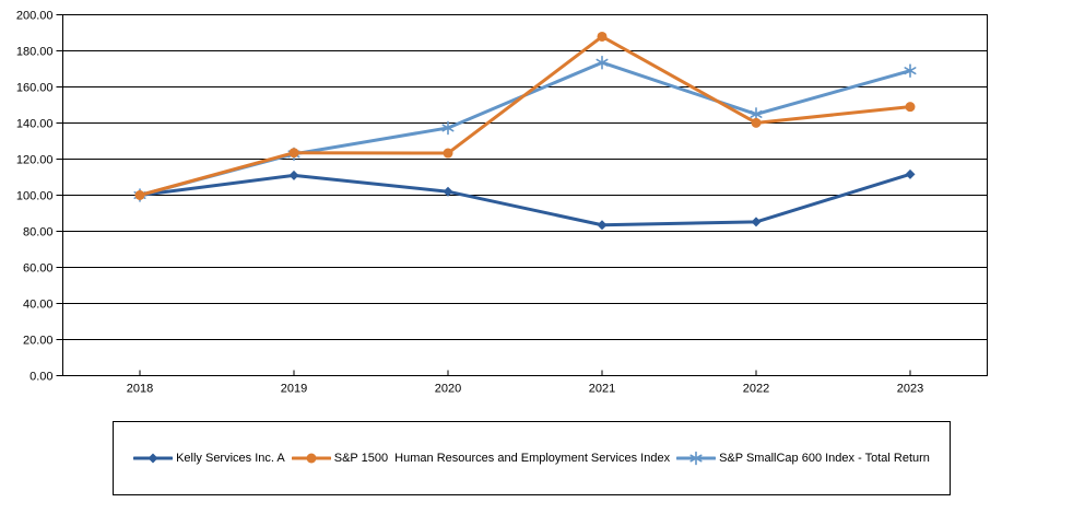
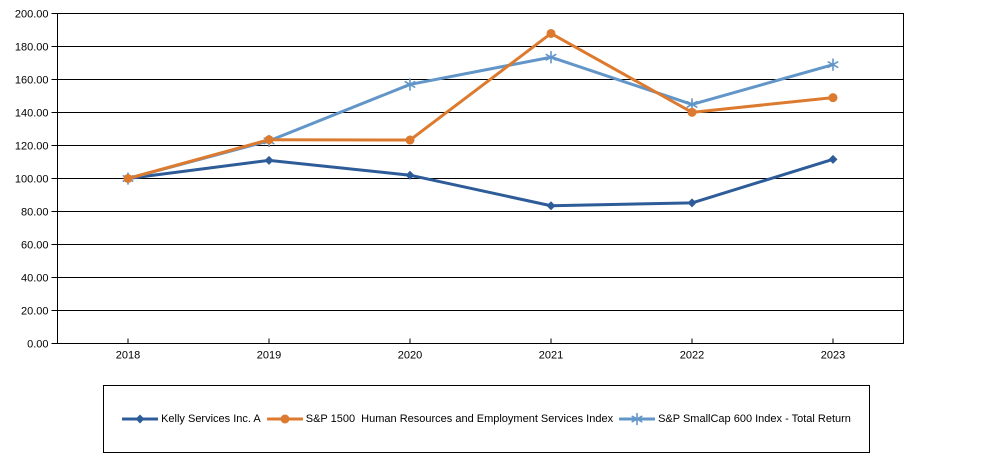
S&P SmallCap 600 Index - Total Return/2020: 137 -> 157
